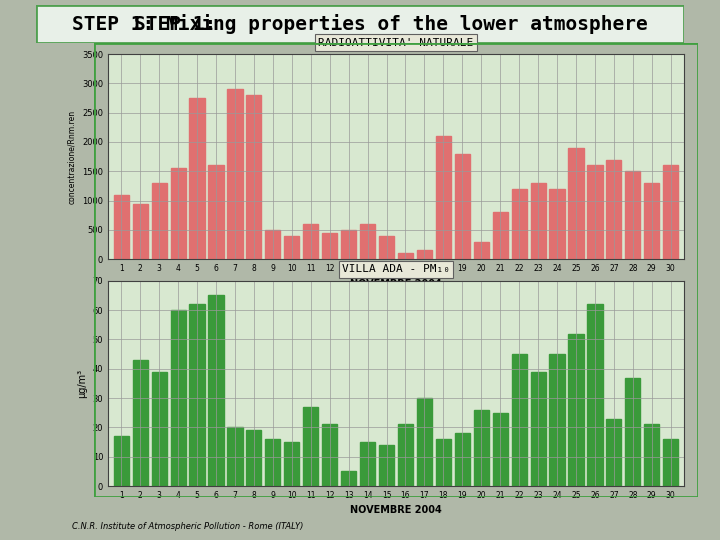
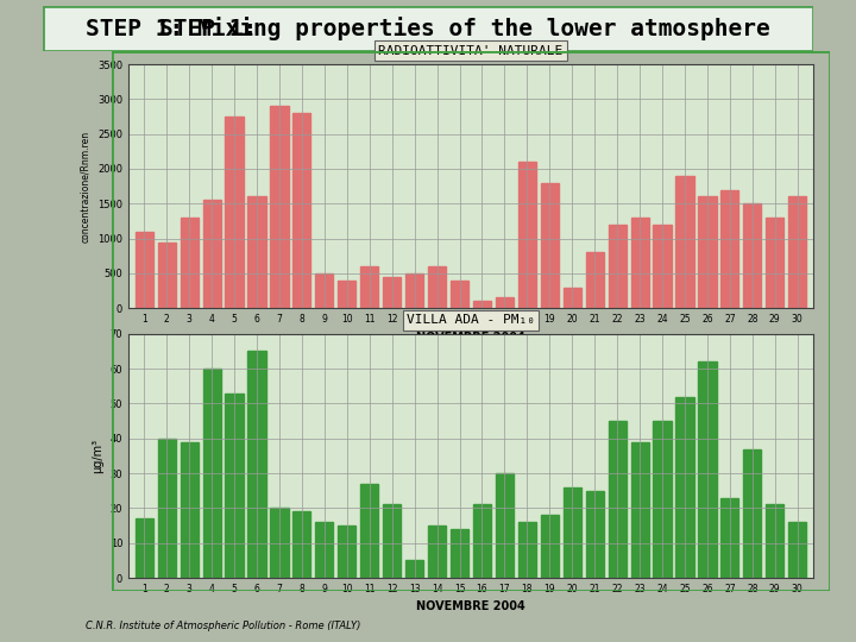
VILLA ADA - PM₁₀/2: 43 -> 40
VILLA ADA - PM₁₀/5: 62 -> 53
